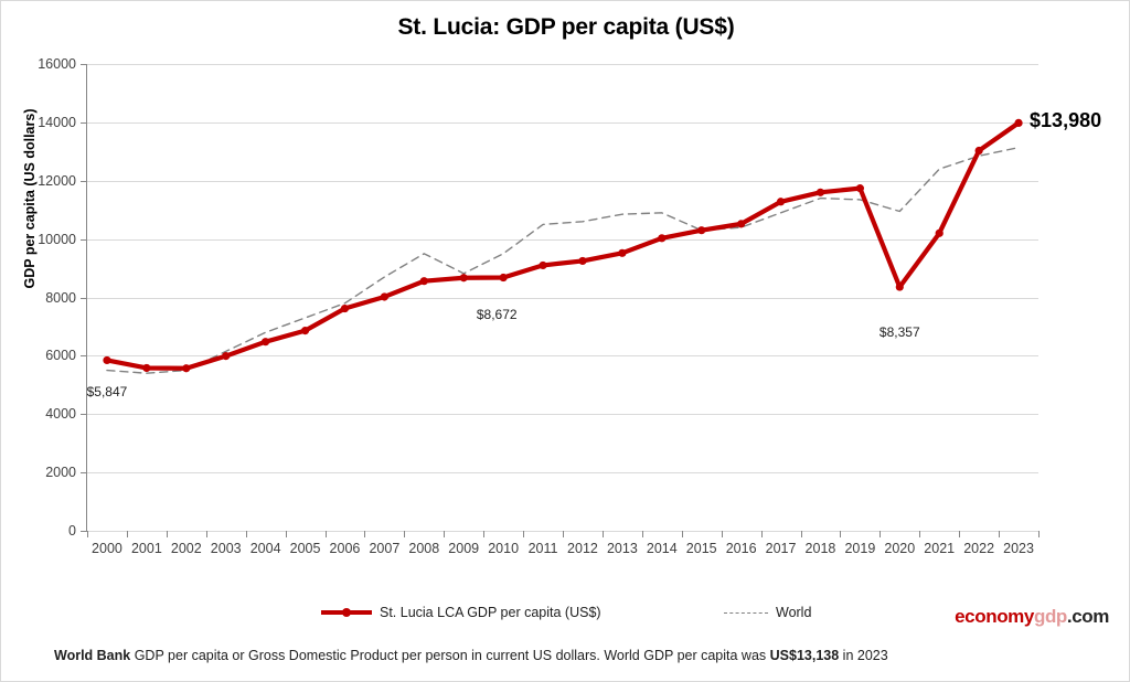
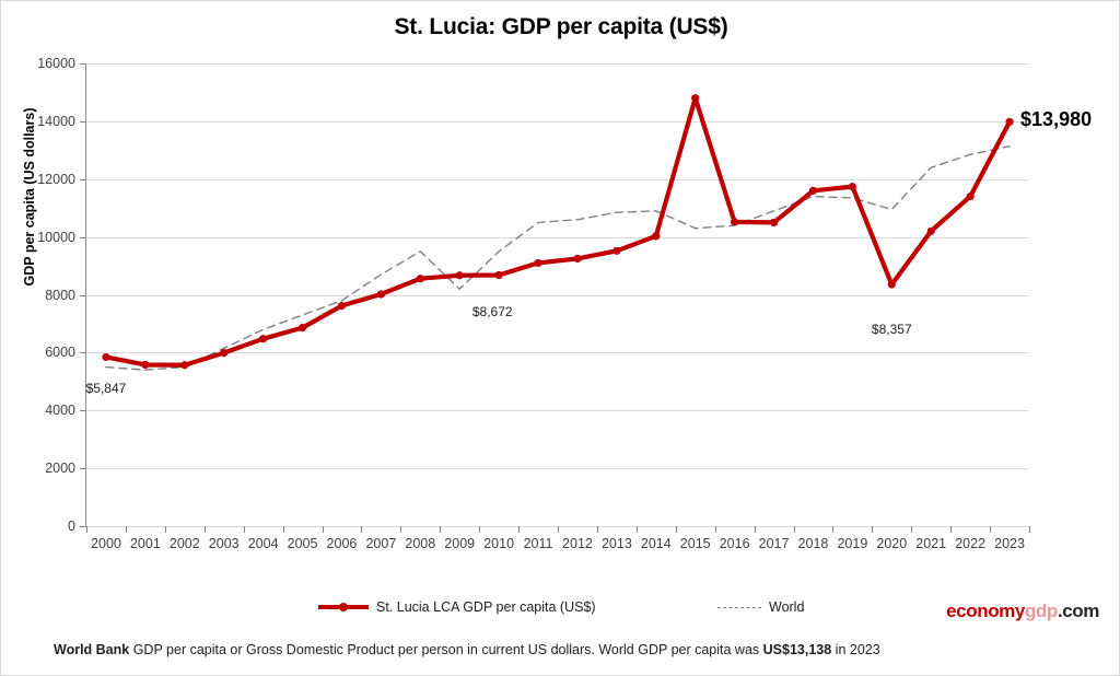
World/2009: 8800 -> 8200
St. Lucia LCA GDP per capita (US$)/2015: 10300 -> 14800
St. Lucia LCA GDP per capita (US$)/2017: 11300 -> 10500
St. Lucia LCA GDP per capita (US$)/2022: 13000 -> 11400
